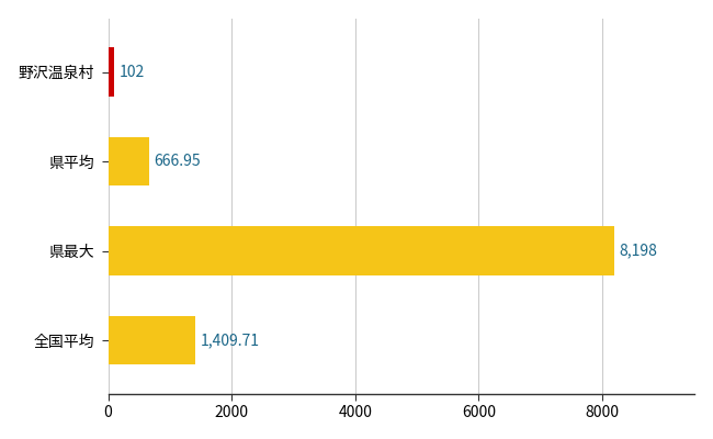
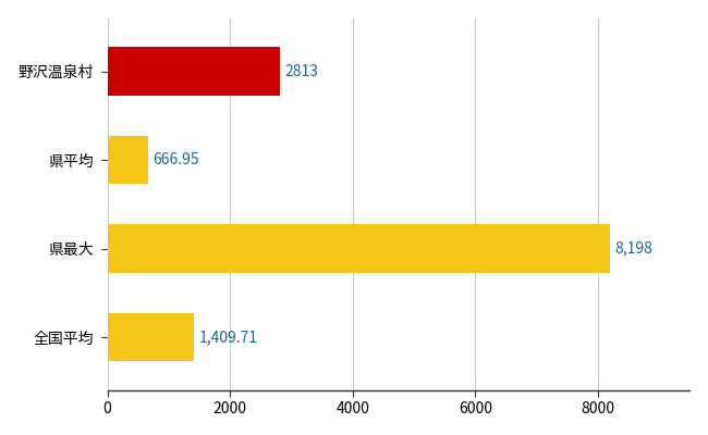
野沢温泉村: 102 -> 2813
